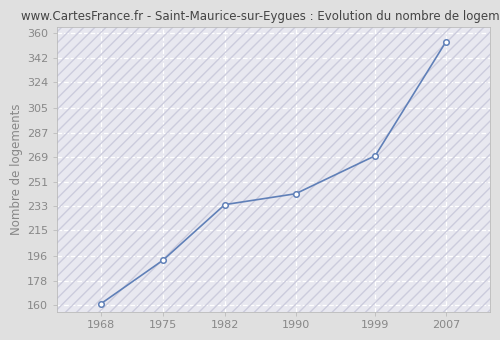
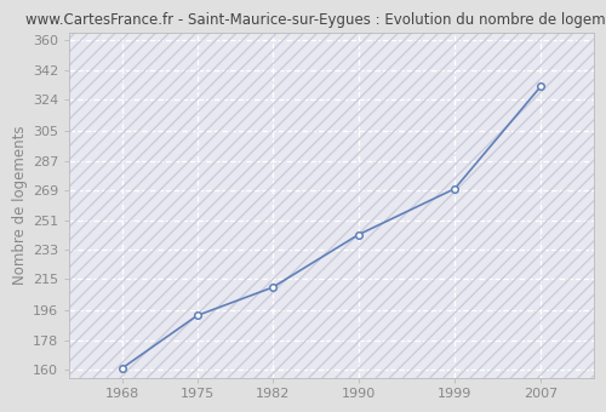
1982: 234 -> 210
2007: 354 -> 332
